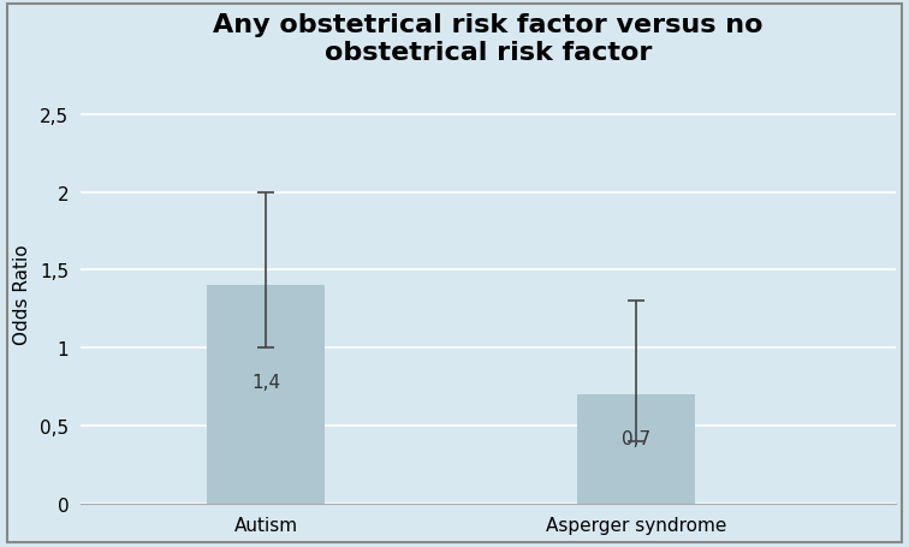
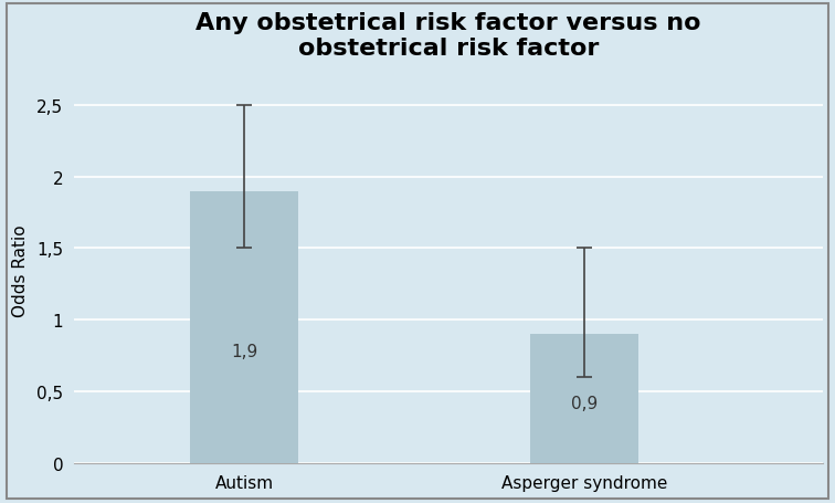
Autism: 1,4 -> 1,9
Asperger syndrome: 0,7 -> 0,9
